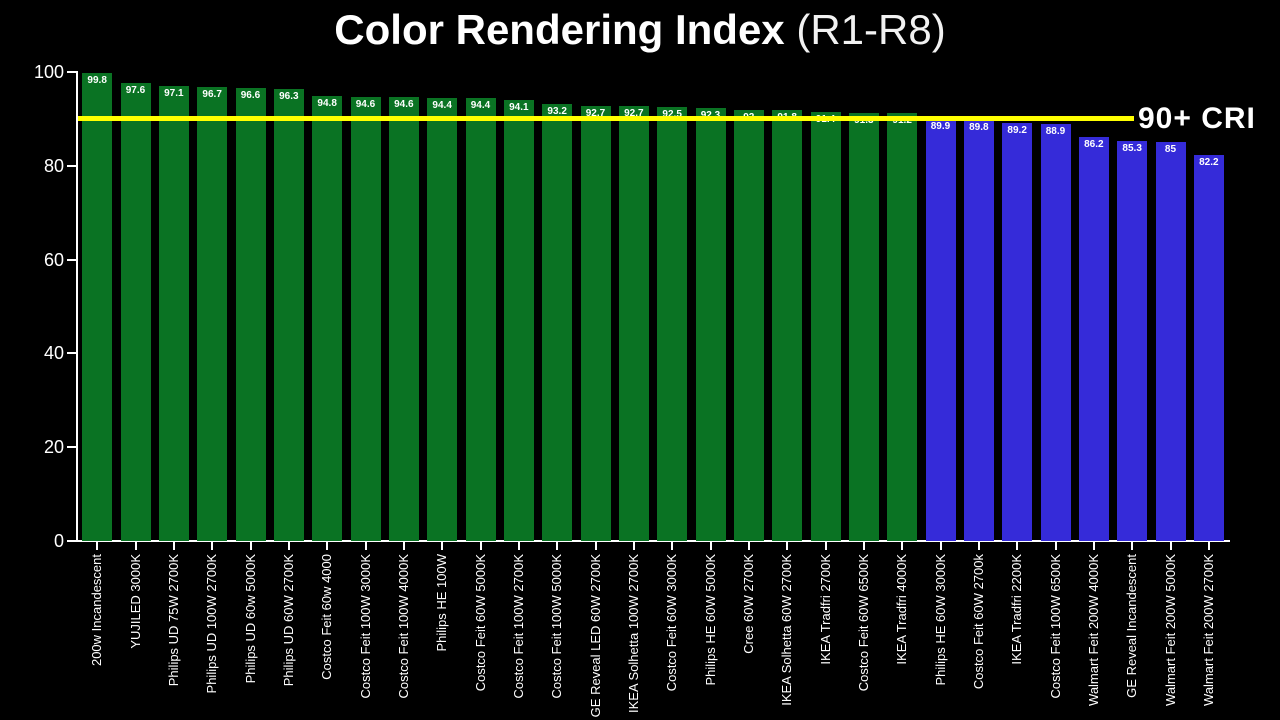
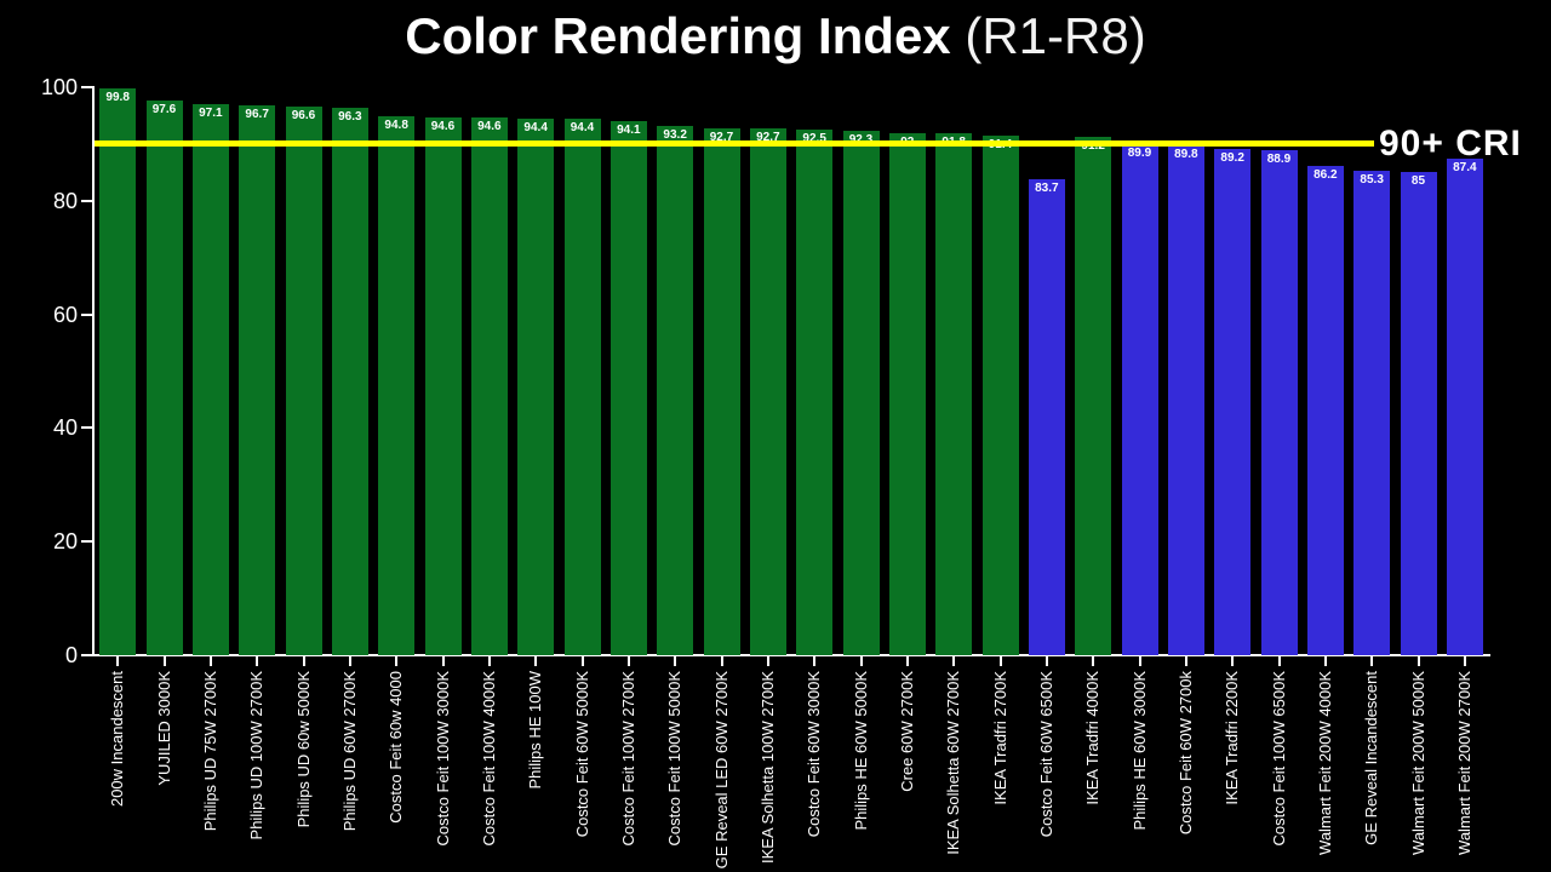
Costco Feit 60W 6500K: 91.3 -> 83.7
Walmart Feit 200W 2700K: 82.2 -> 87.4
